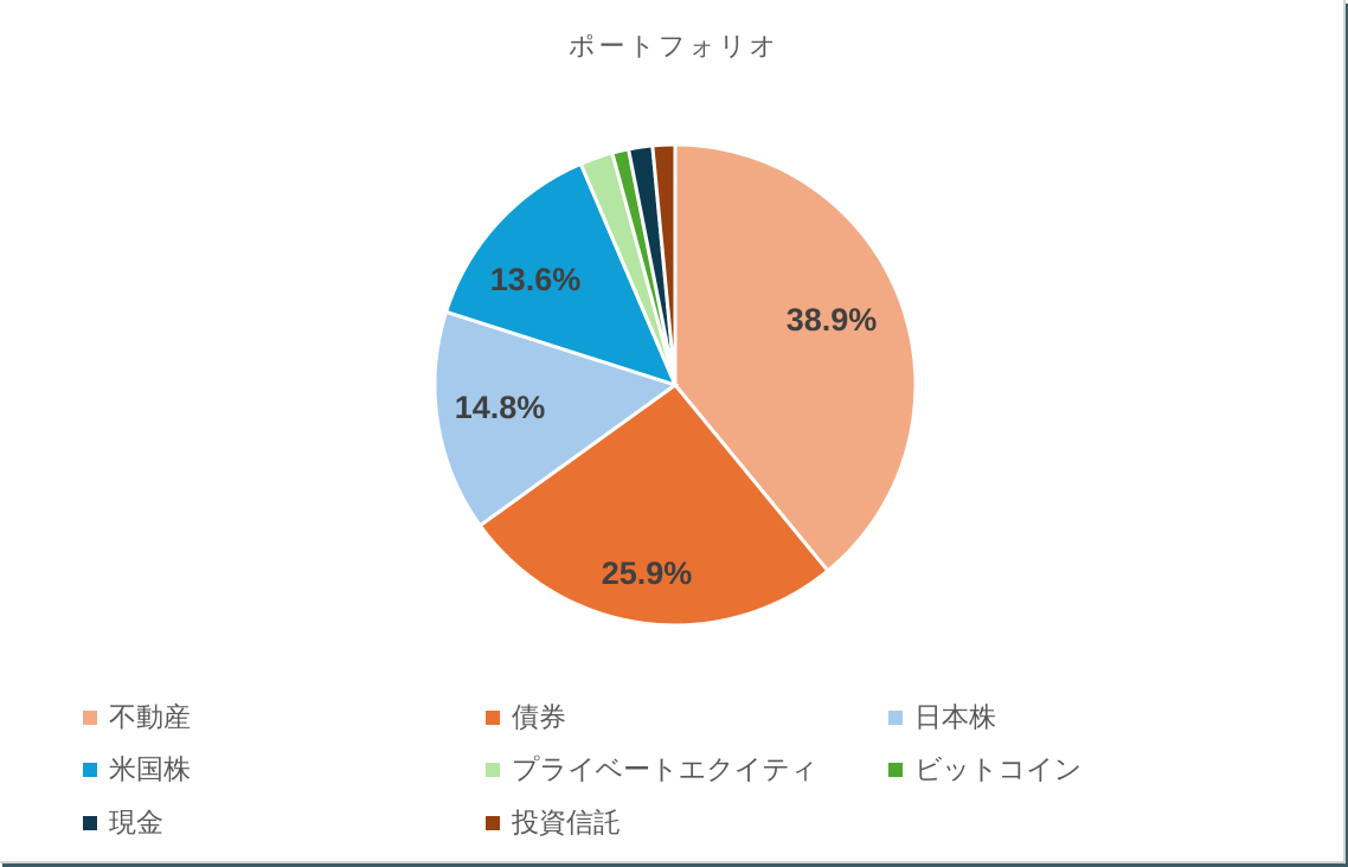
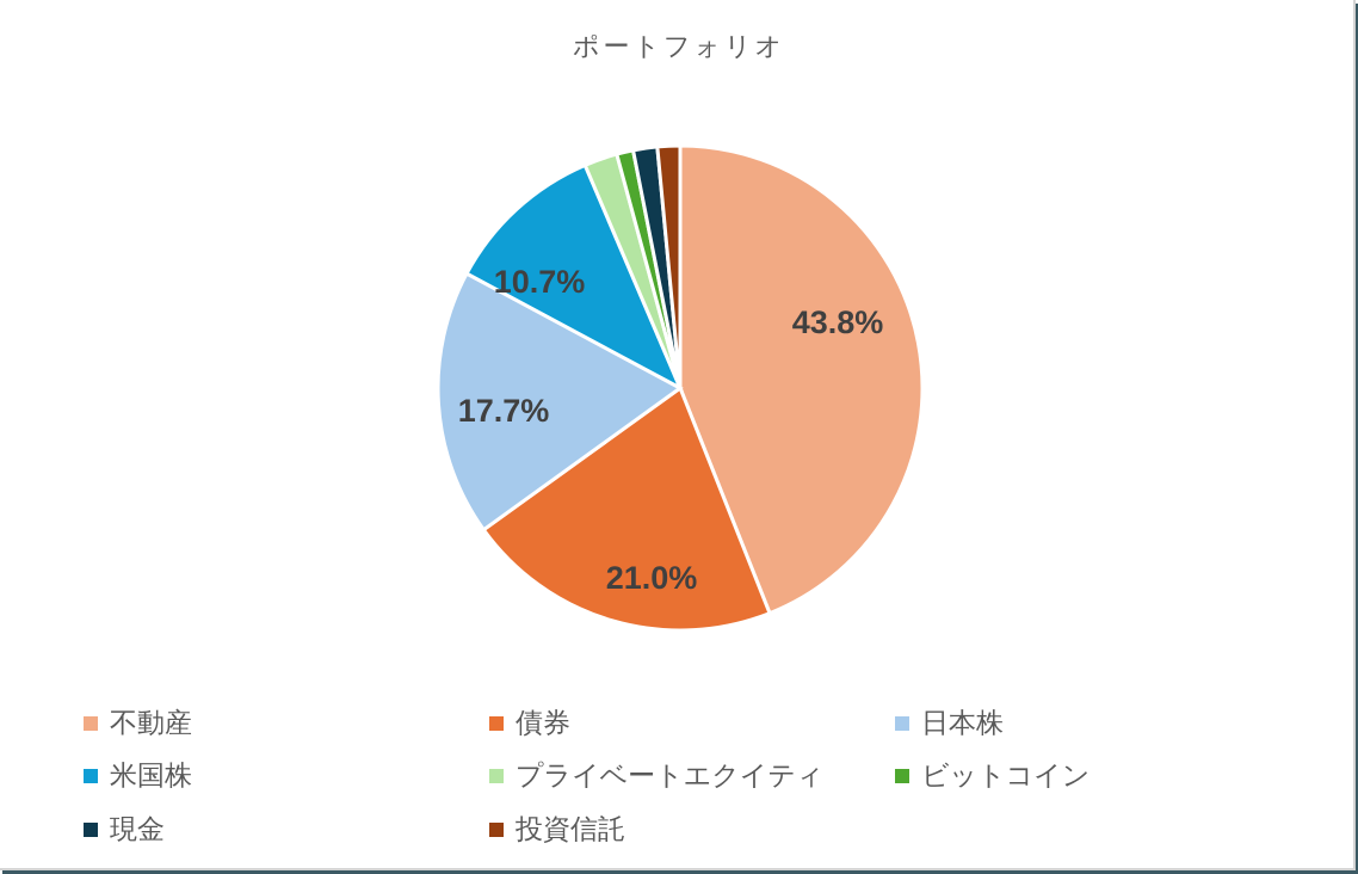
不動産: 38.9% -> 43.8%
債券: 25.9% -> 21.0%
日本株: 14.8% -> 17.7%
米国株: 13.6% -> 10.7%
